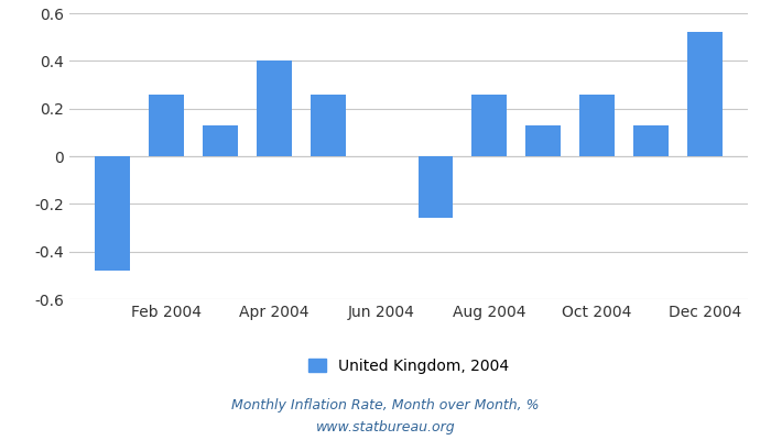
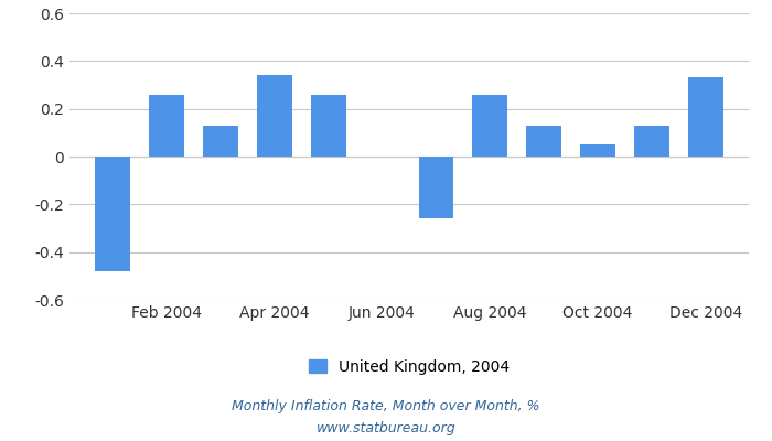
Apr 2004: 0.40 -> 0.34
Oct 2004: 0.26 -> 0.05
Dec 2004: 0.52 -> 0.33
